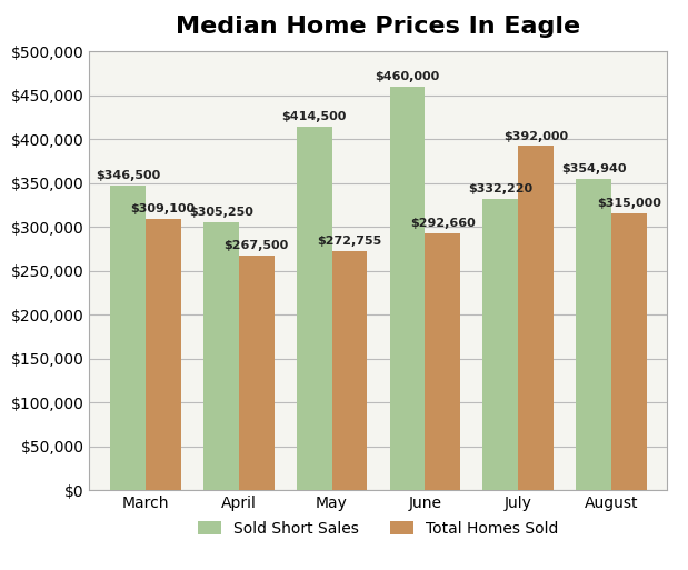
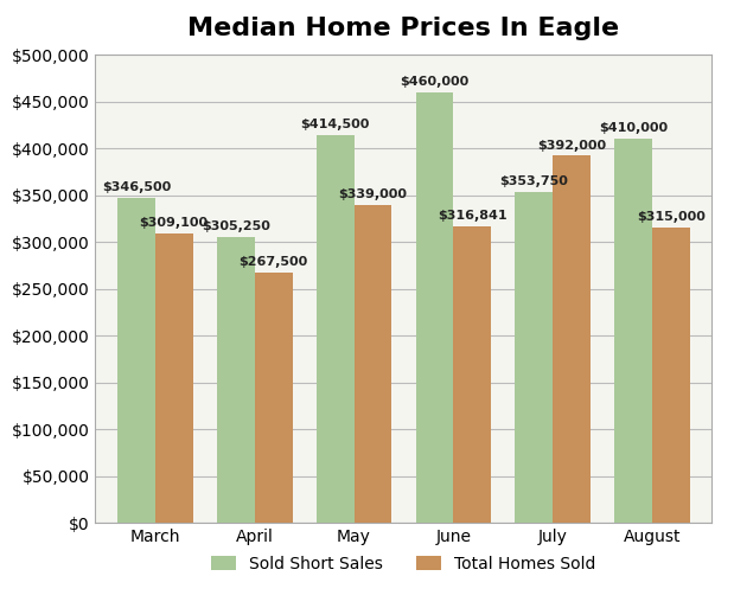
Total Homes Sold/May: $272,755 -> $339,000
Total Homes Sold/June: $292,660 -> $316,841
Sold Short Sales/July: $332,220 -> $353,750
Sold Short Sales/August: $354,940 -> $410,000
